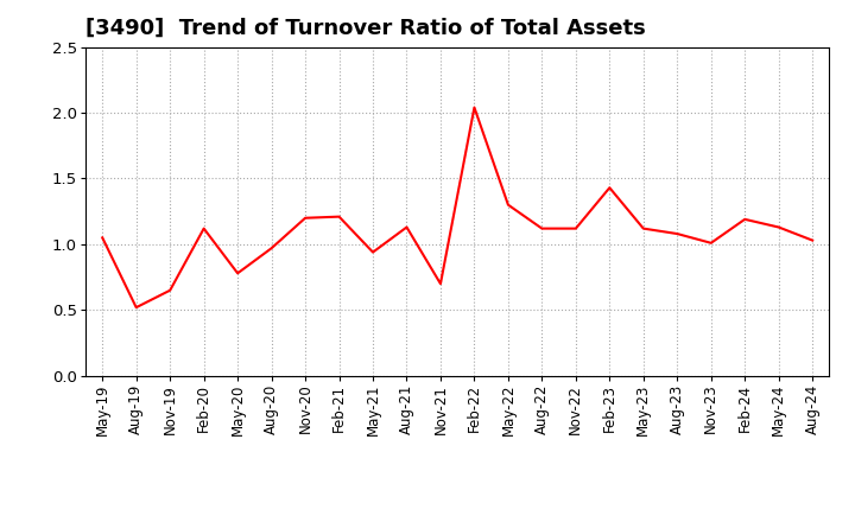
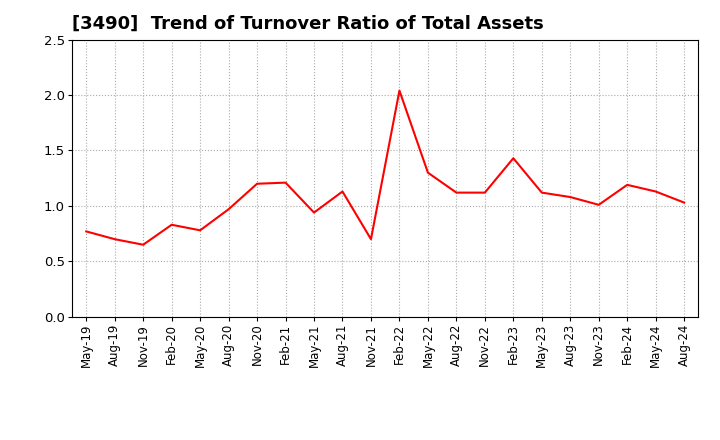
May-19: 1.05 -> 0.77
Aug-19: 0.52 -> 0.70
Feb-20: 1.12 -> 0.83
